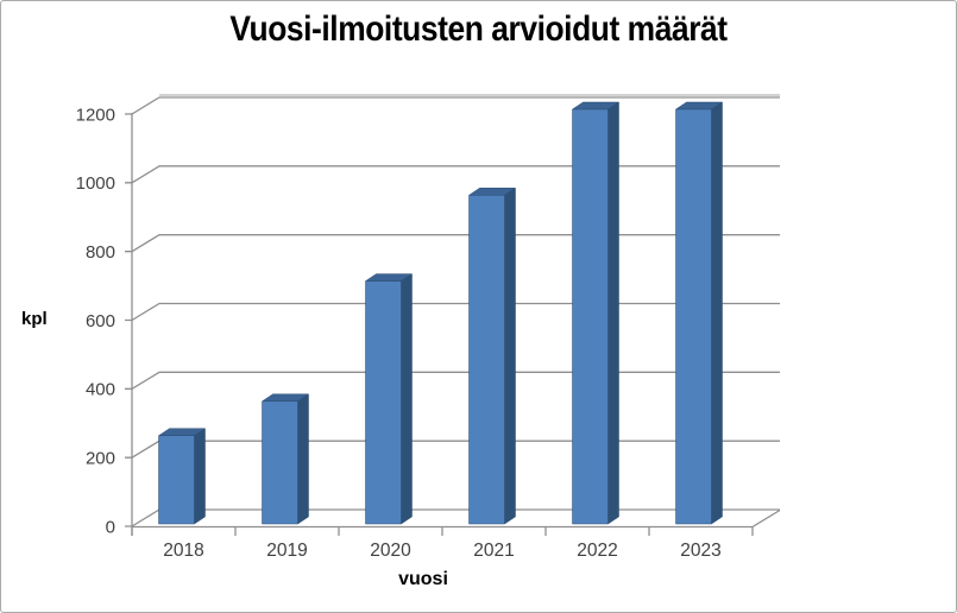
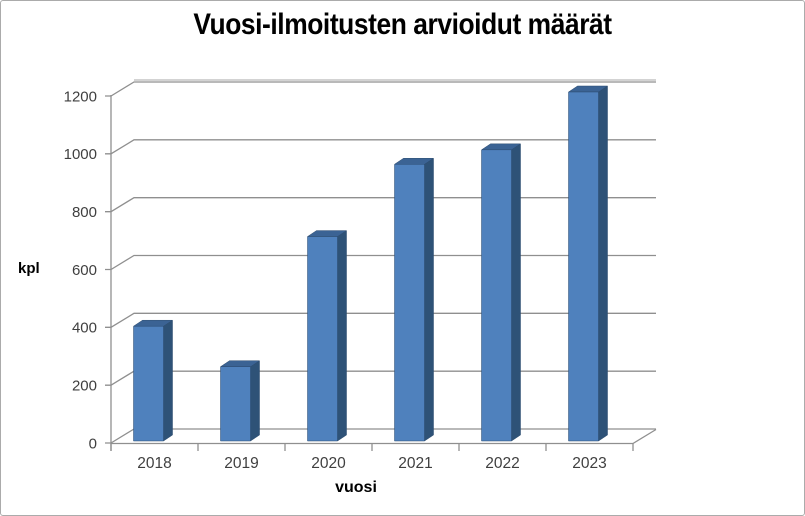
2018: 250 -> 390
2019: 350 -> 250
2022: 1200 -> 1000
